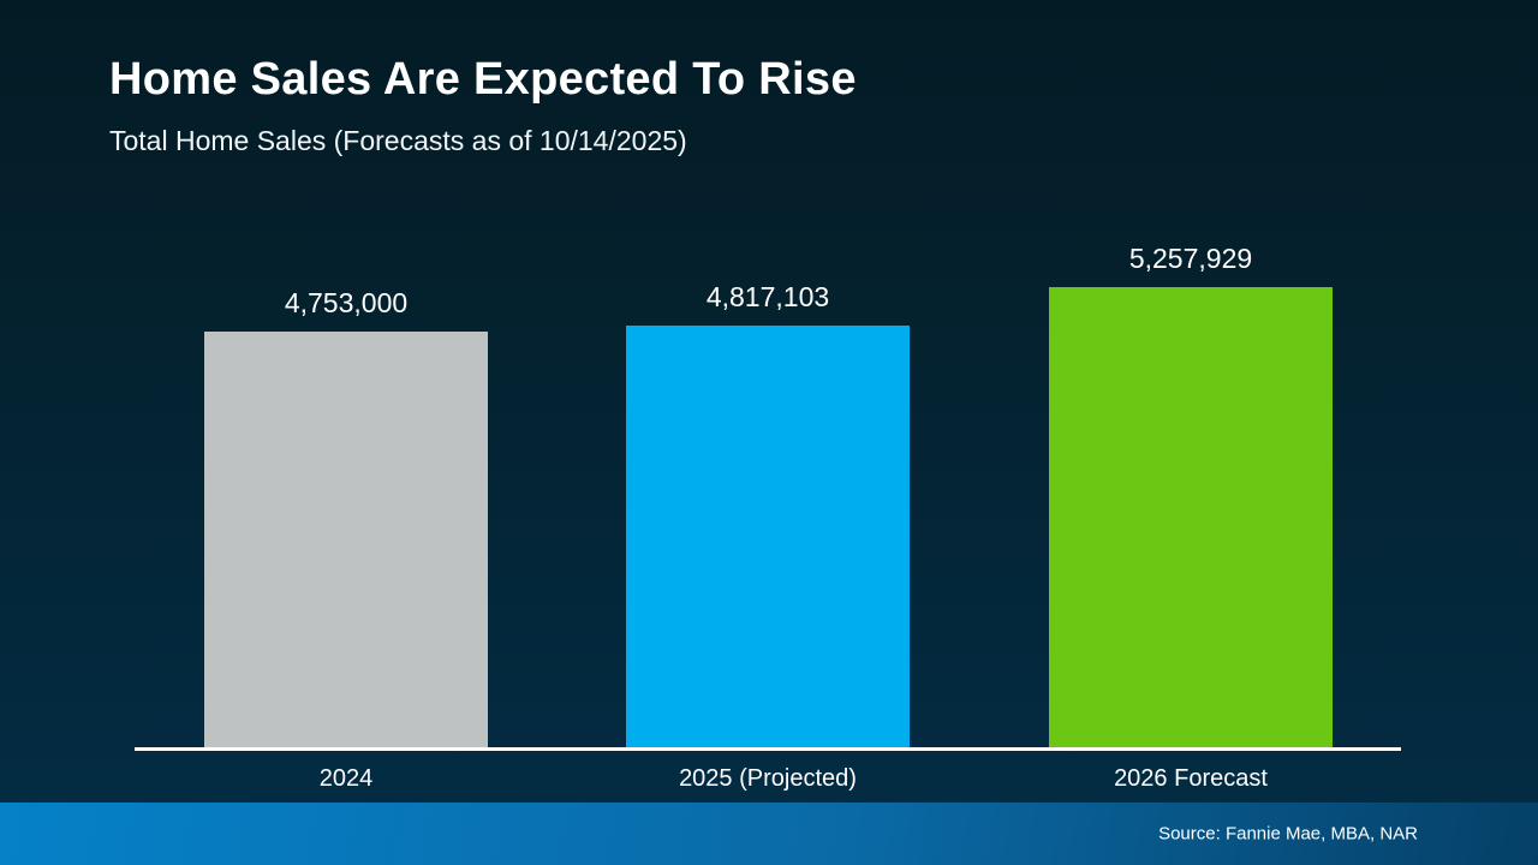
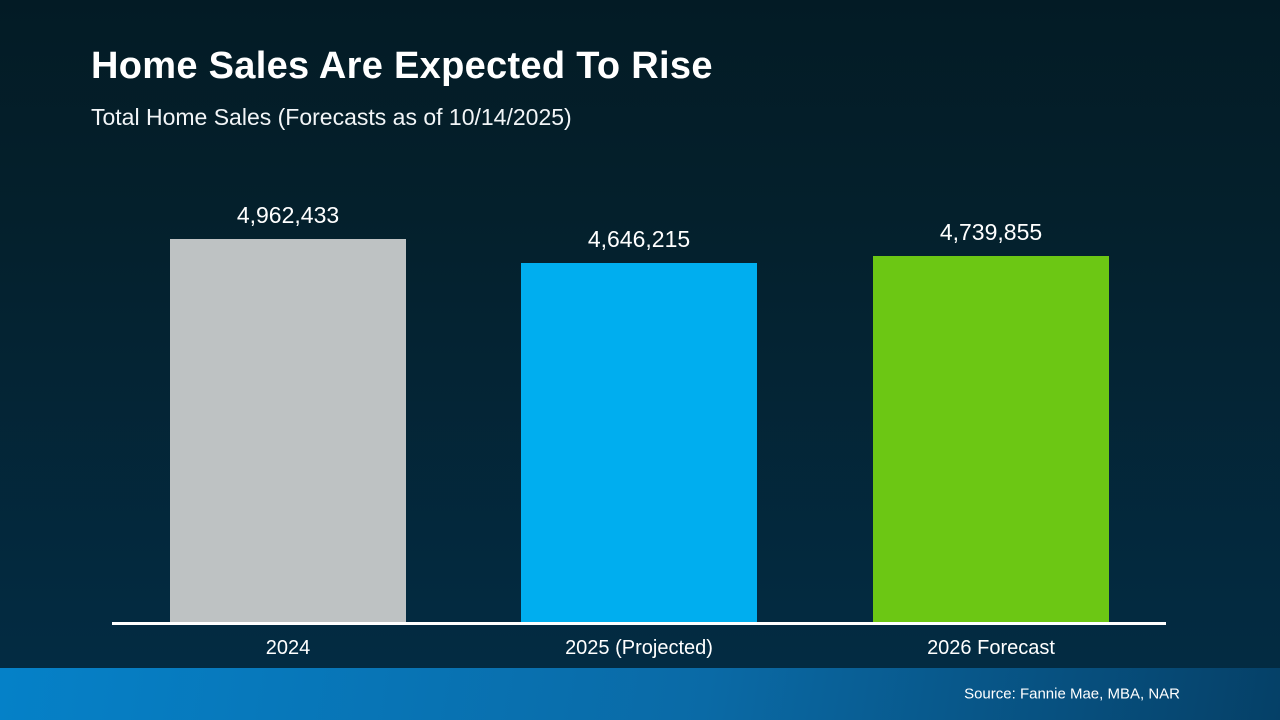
2024: 4,753,000 -> 4,962,433
2025 (Projected): 4,817,103 -> 4,646,215
2026 Forecast: 5,257,929 -> 4,739,855
